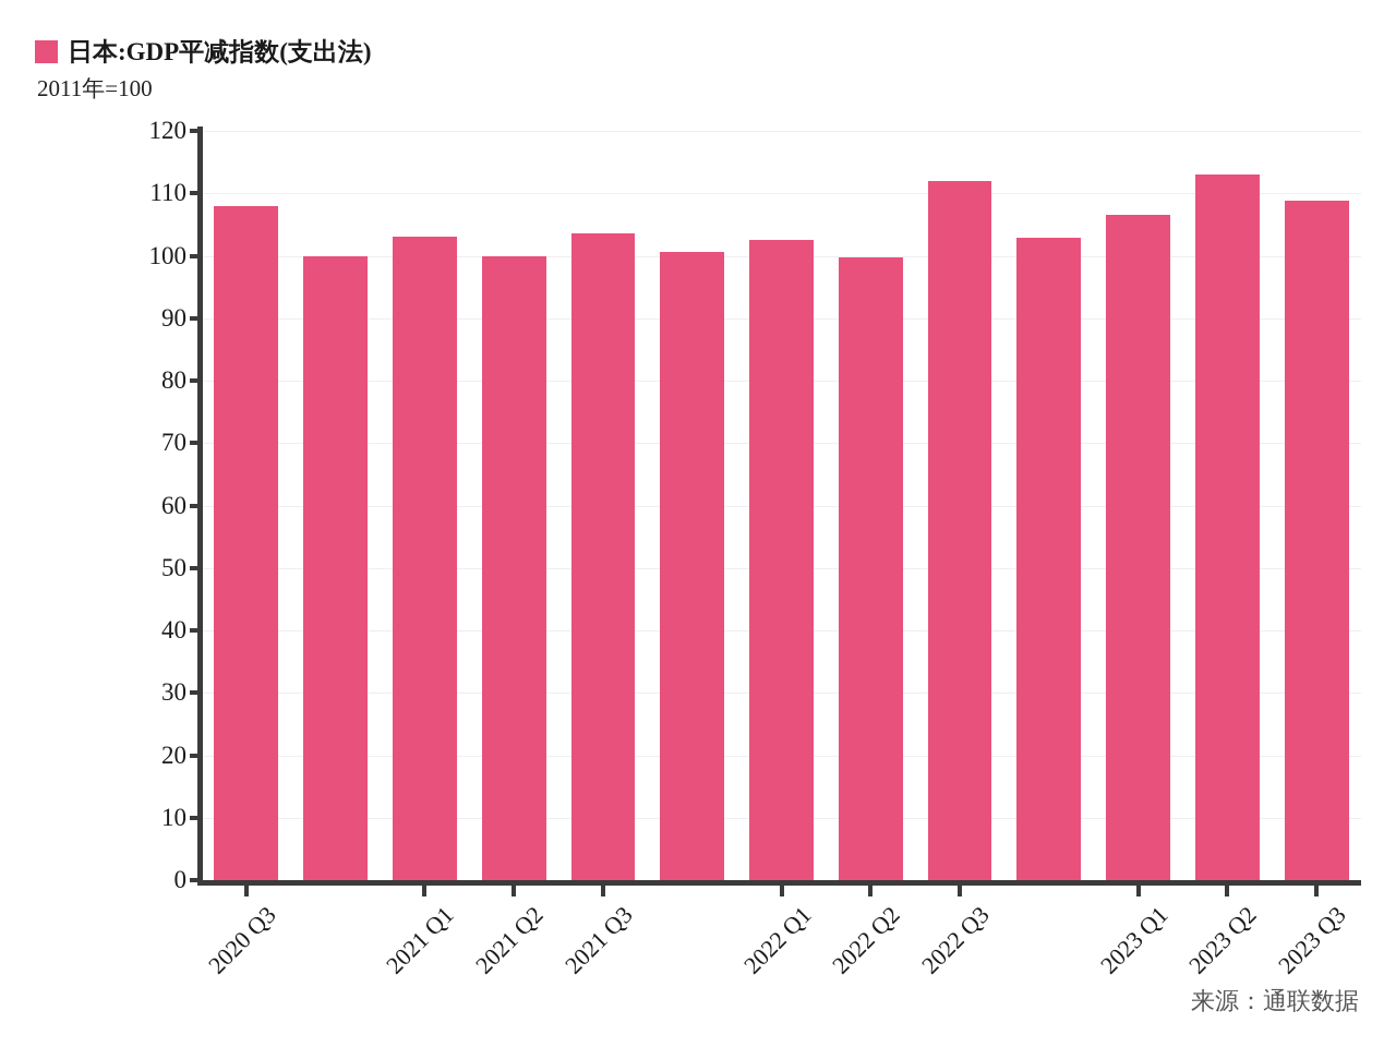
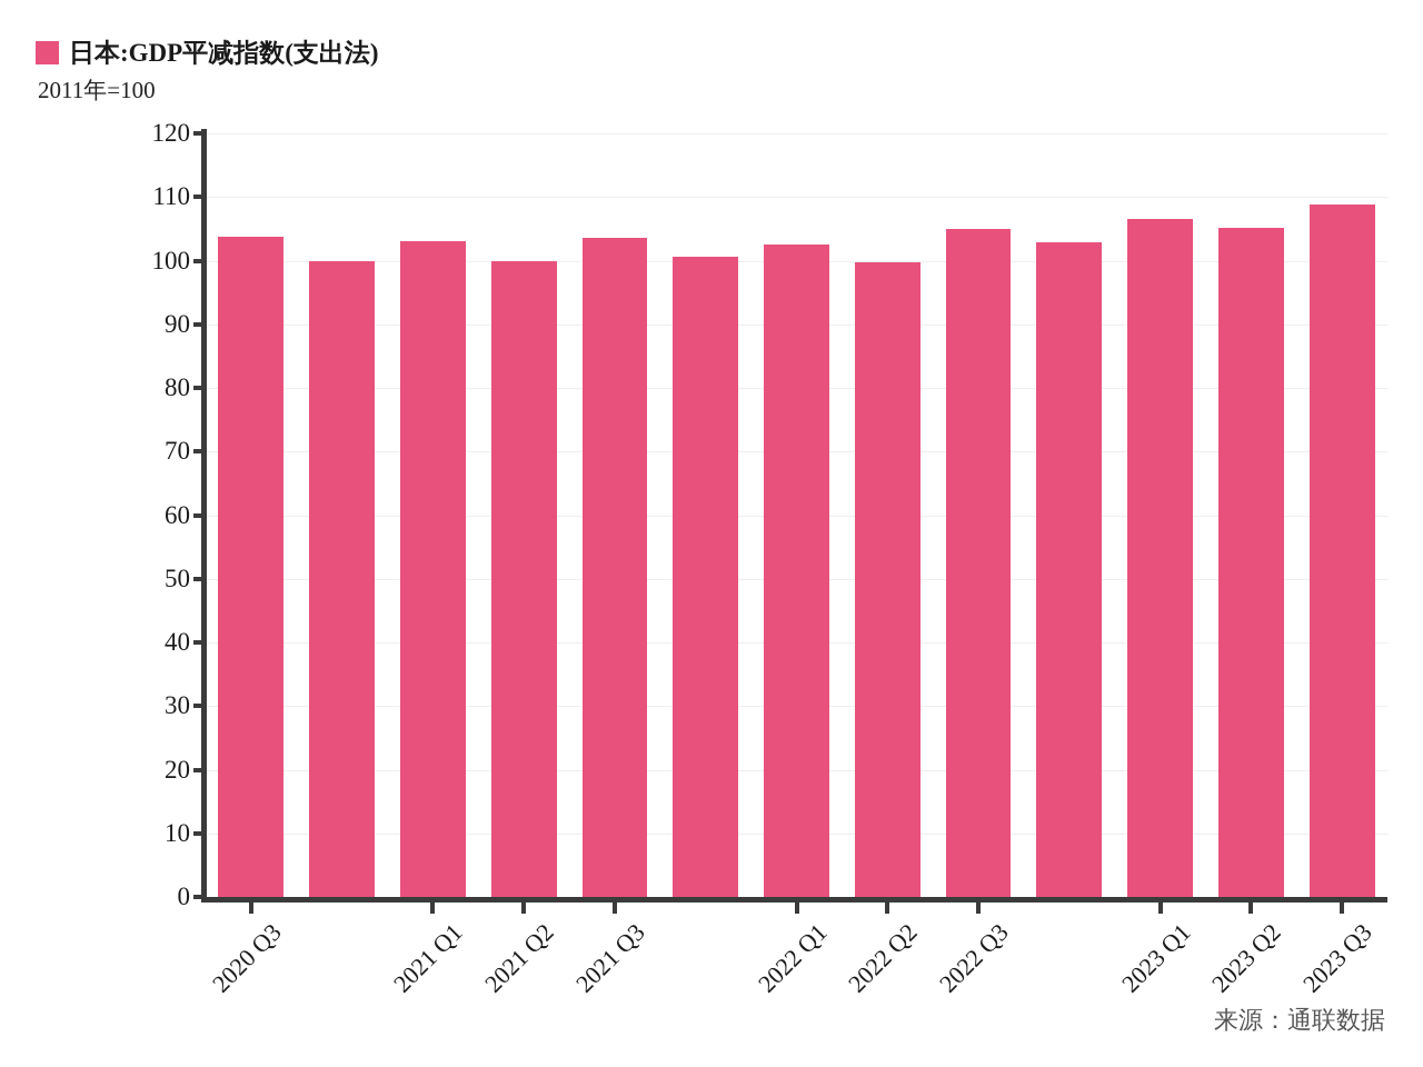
2020 Q3: 108 -> 104
2022 Q3: 112 -> 105
2023 Q2: 113 -> 105
